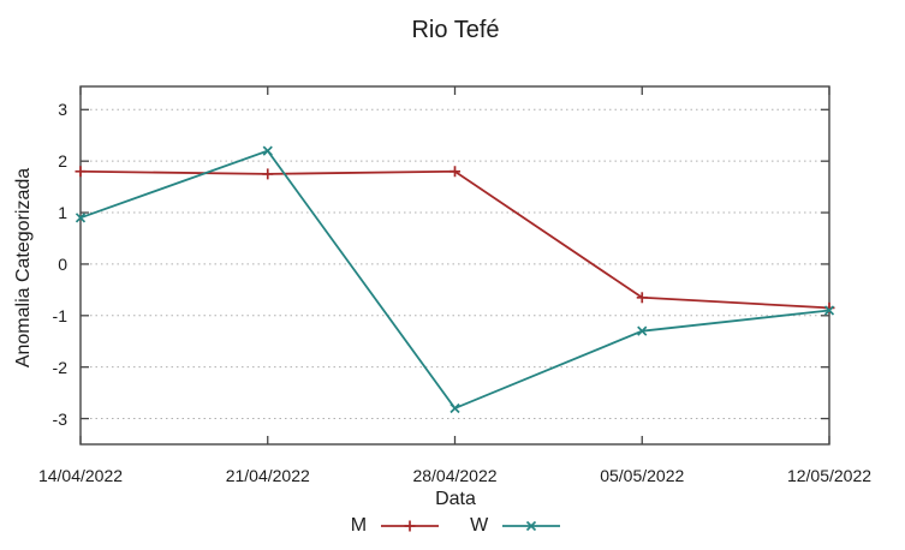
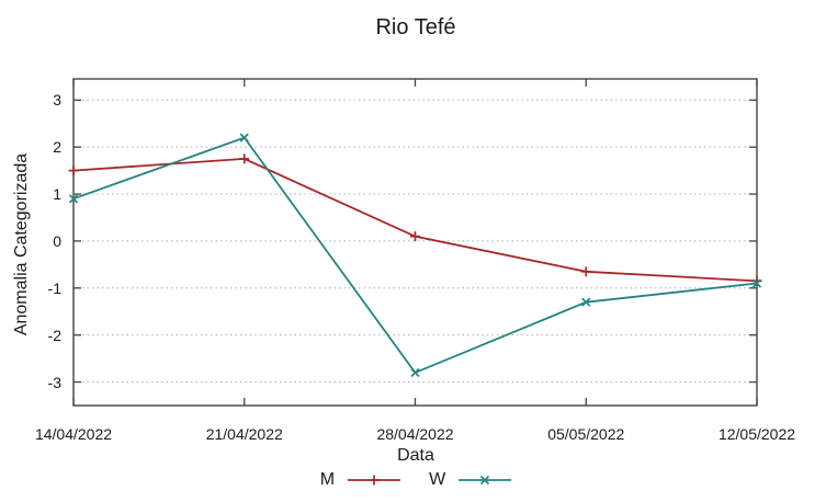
M/14/04/2022: 1.8 -> 1.5
M/28/04/2022: 1.8 -> 0.1
